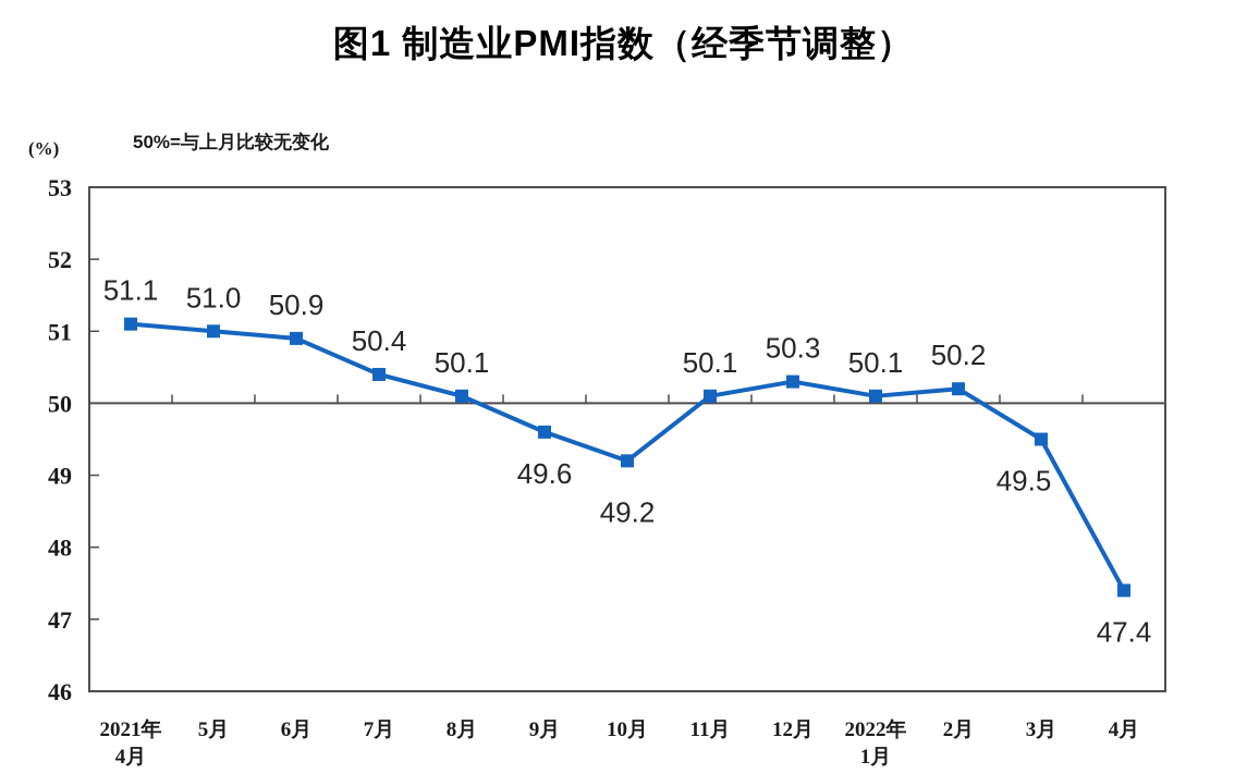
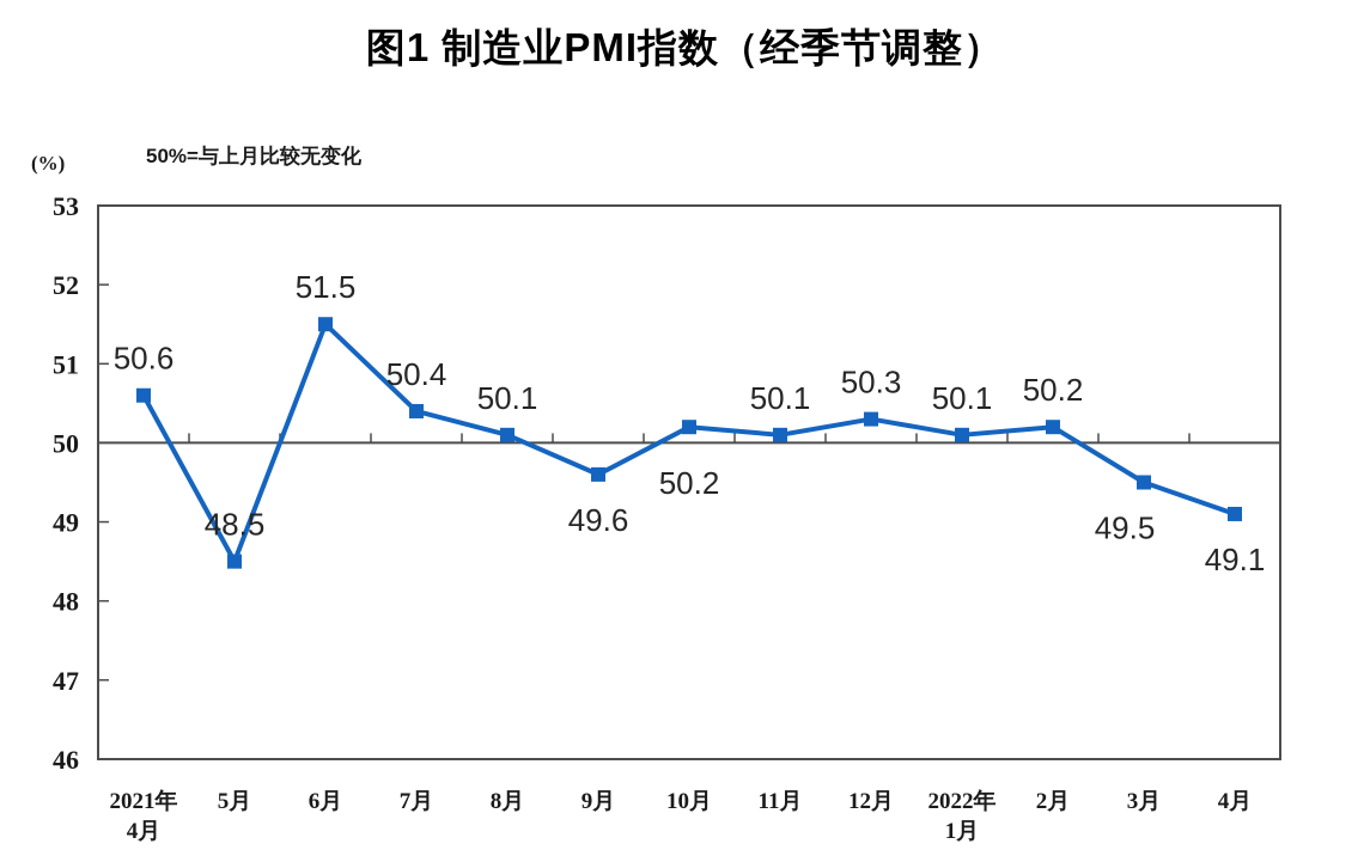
2021年 4月: 51.1 -> 50.6
5月: 51.0 -> 48.5
6月: 50.9 -> 51.5
10月: 49.2 -> 50.2
4月: 47.4 -> 49.1
